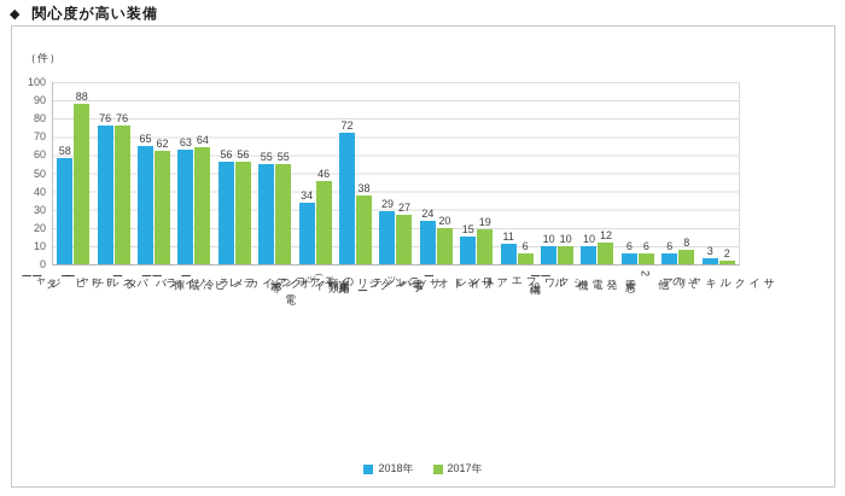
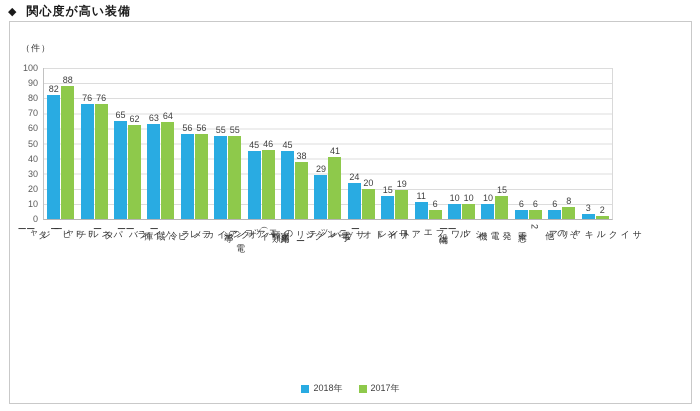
2018年/ＦＦヒーター: 58 -> 82
2018年/家庭用エアコン: 34 -> 45
2018年/サブバッテリーの種類 （イオン電池等）: 72 -> 45
2017年/電子レンジ: 27 -> 41
2017年/発電機: 12 -> 15
